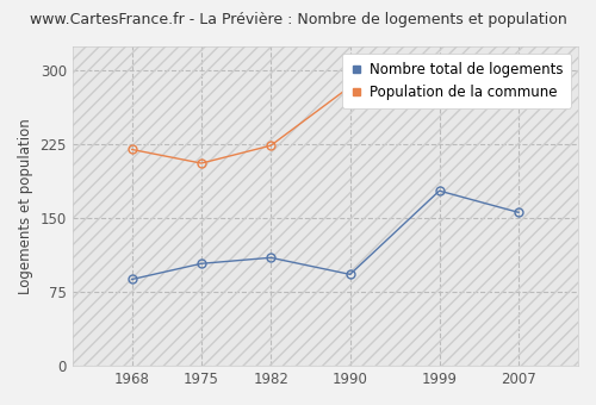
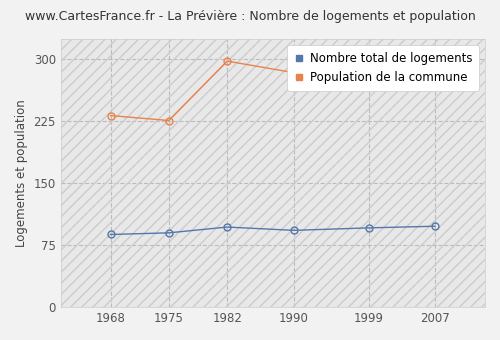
Population de la commune/1968: 220 -> 232
Nombre total de logements/1975: 104 -> 90
Population de la commune/1975: 206 -> 226
Nombre total de logements/1982: 110 -> 97
Population de la commune/1982: 224 -> 298
Nombre total de logements/1999: 178 -> 96
Nombre total de logements/2007: 156 -> 98
